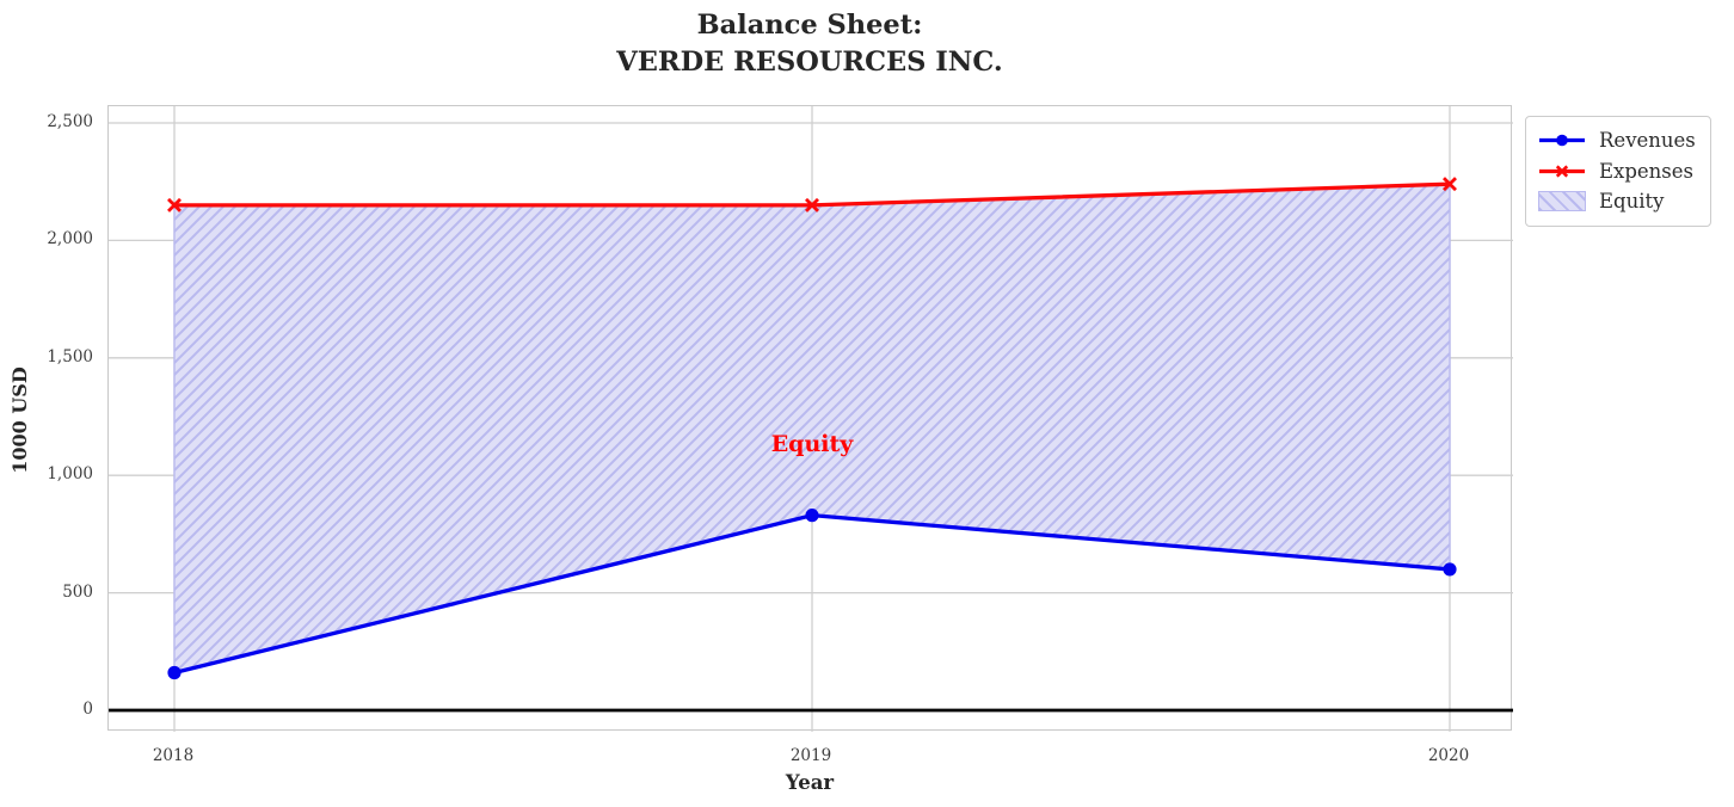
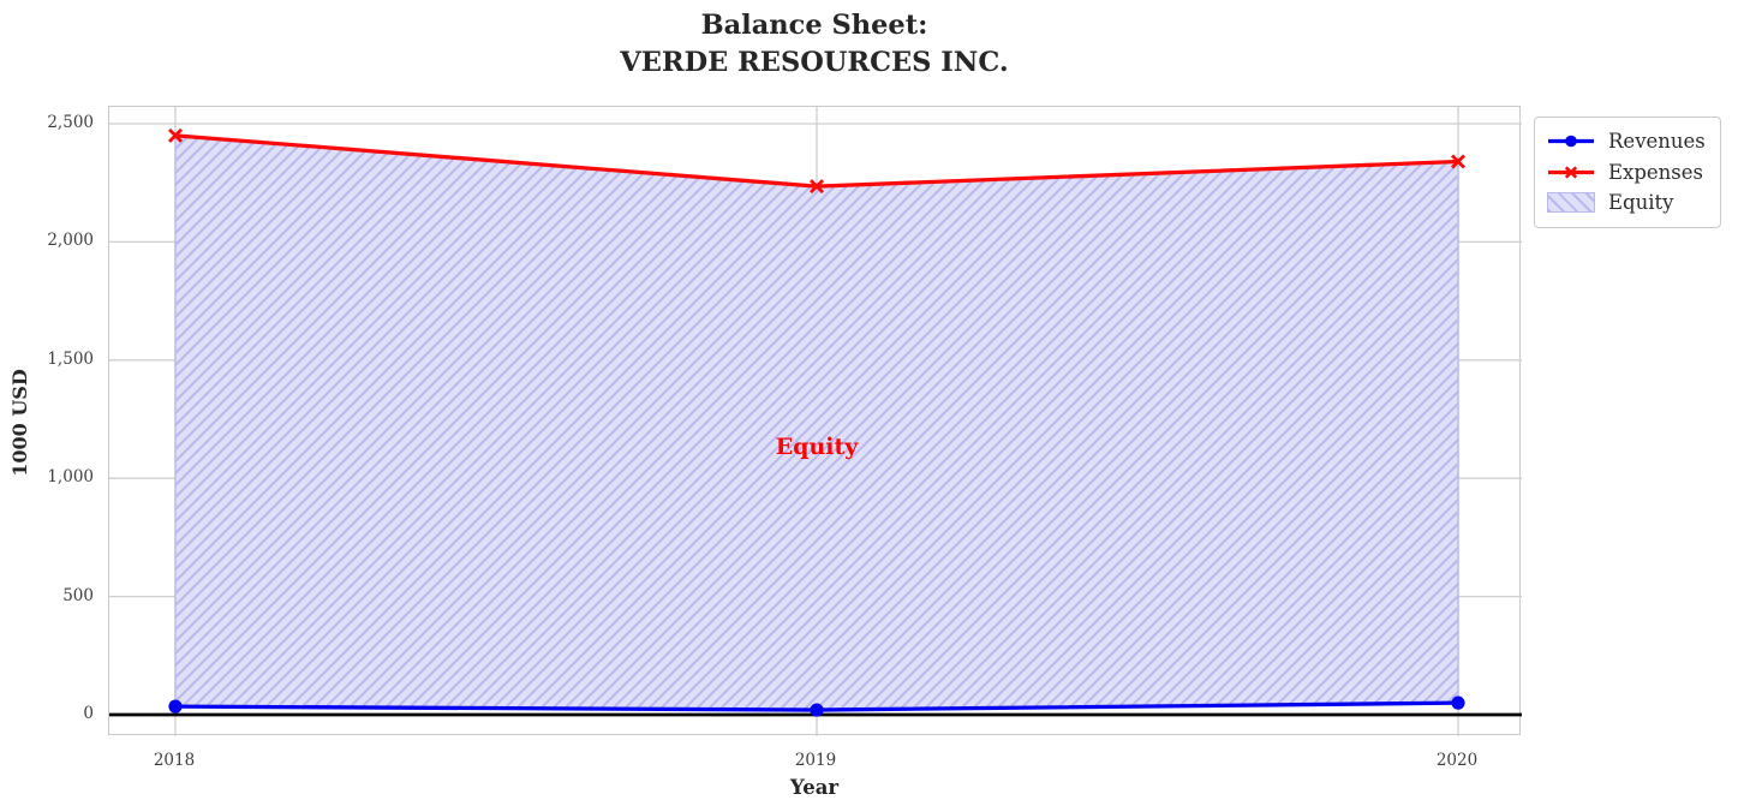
Revenues/2018: 160 -> 40
Expenses/2018: 2150 -> 2450
Revenues/2019: 830 -> 20
Expenses/2019: 2150 -> 2240
Revenues/2020: 600 -> 50
Expenses/2020: 2240 -> 2340
